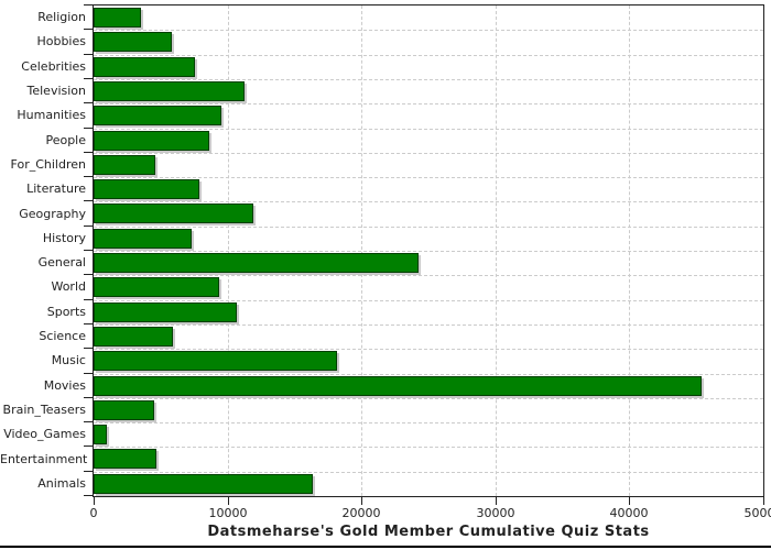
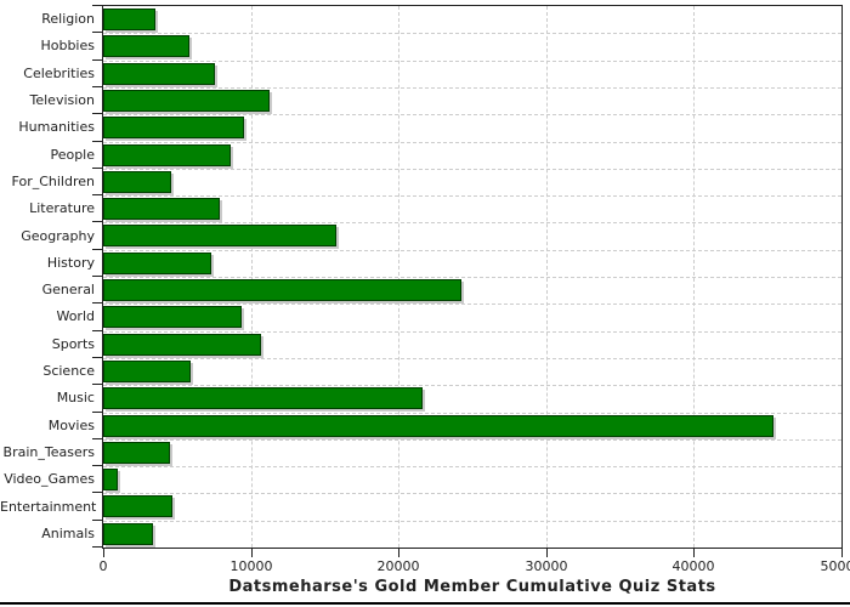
Geography: 11900 -> 15800
Music: 18200 -> 21600
Animals: 16400 -> 3400
